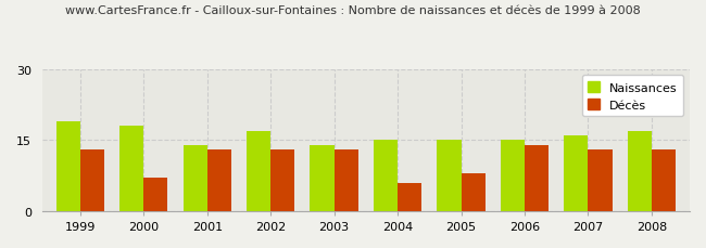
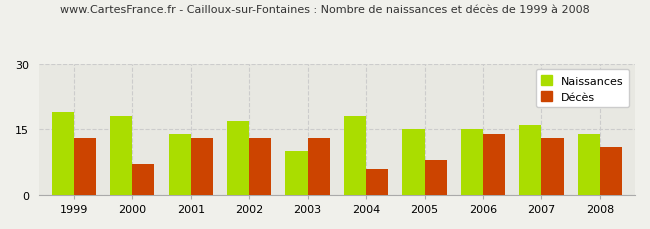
Naissances/2003: 14 -> 10
Naissances/2004: 15 -> 18
Naissances/2008: 17 -> 14
Décès/2008: 13 -> 11
